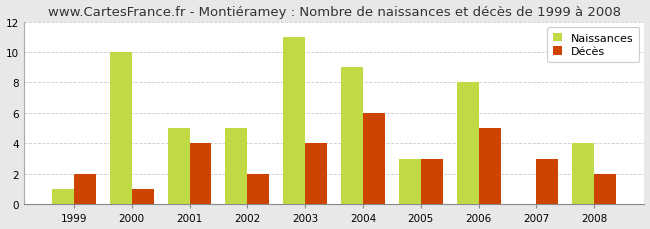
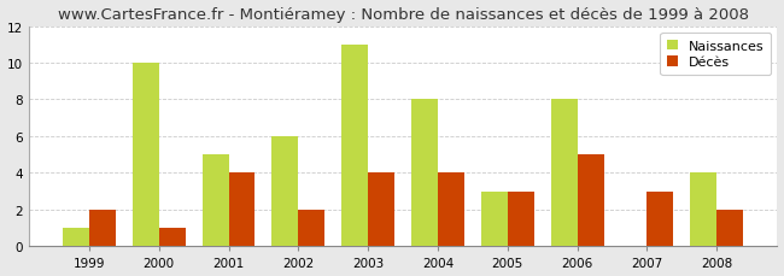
Naissances/2002: 5 -> 6
Naissances/2004: 9 -> 8
Décès/2004: 6 -> 4
